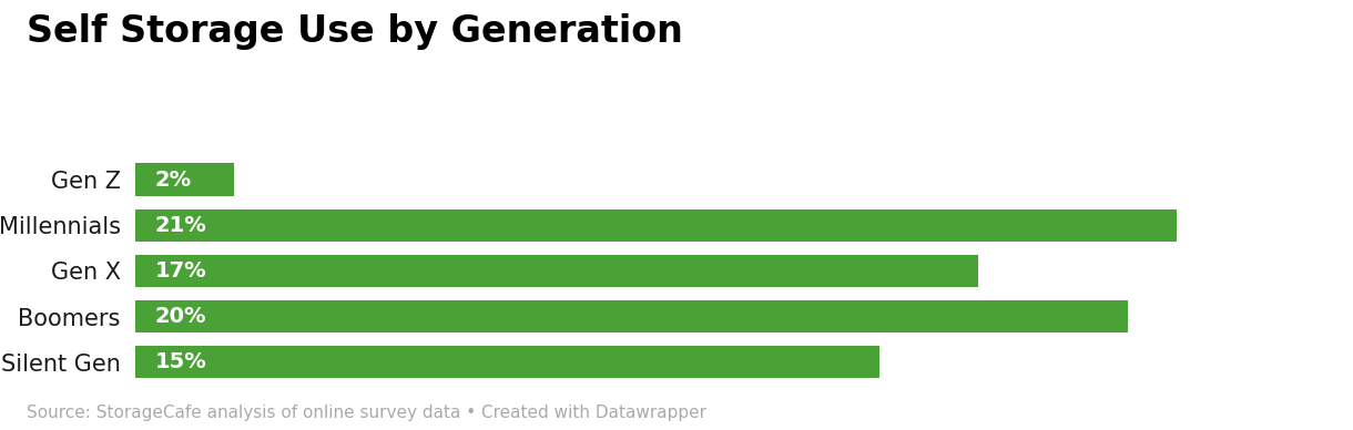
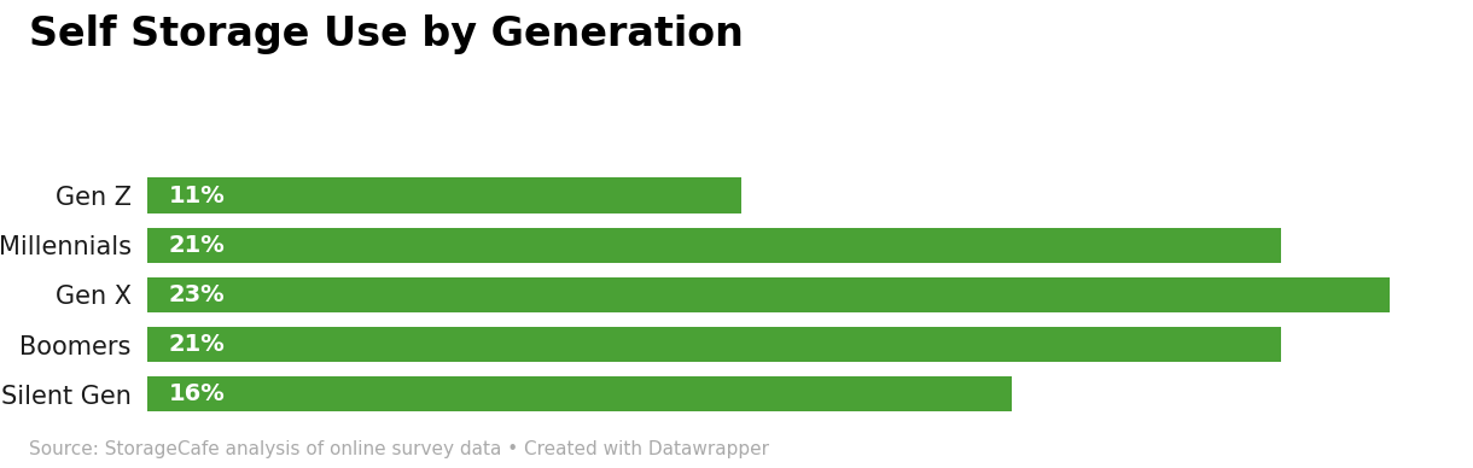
Gen Z: 2% -> 11%
Gen X: 17% -> 23%
Boomers: 20% -> 21%
Silent Gen: 15% -> 16%
